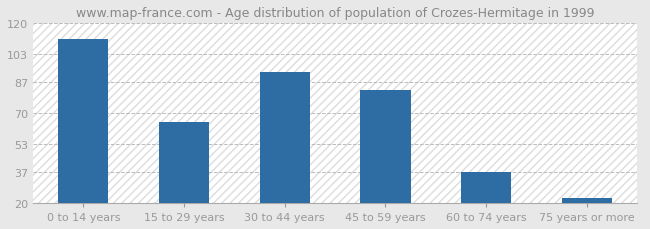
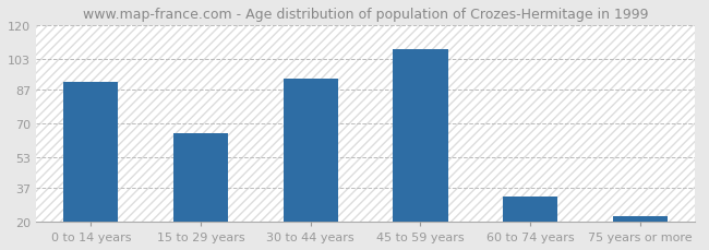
0 to 14 years: 111 -> 91
45 to 59 years: 83 -> 108
60 to 74 years: 37 -> 33
